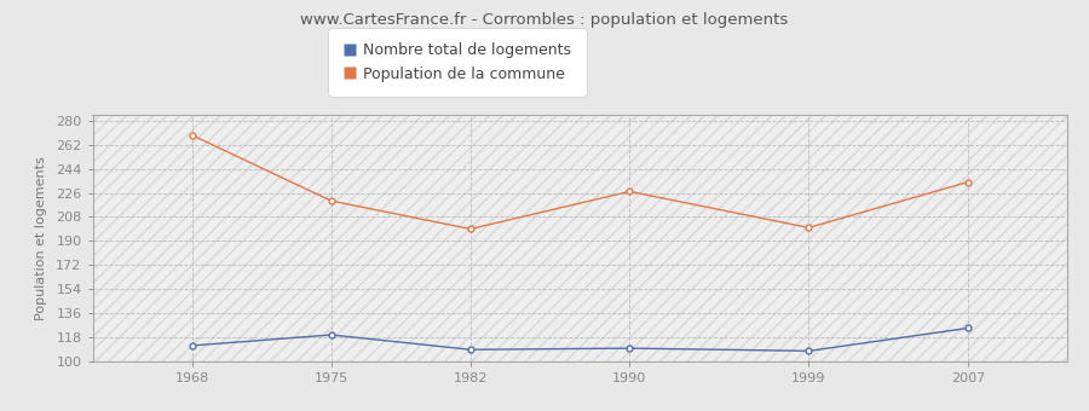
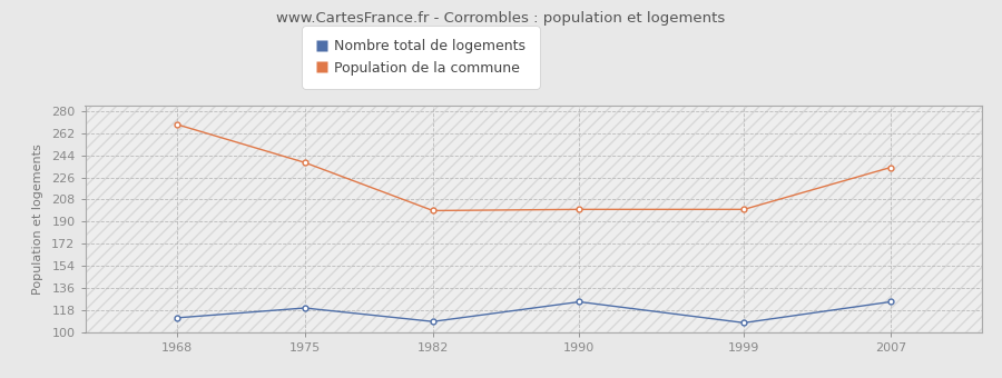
Population de la commune/1975: 220 -> 238
Nombre total de logements/1990: 110 -> 125
Population de la commune/1990: 227 -> 200
